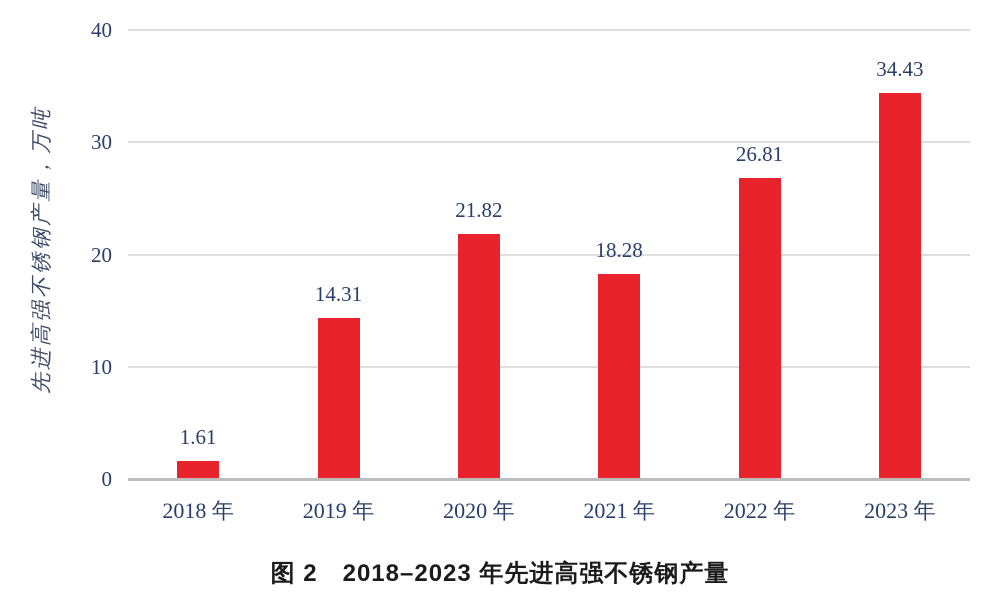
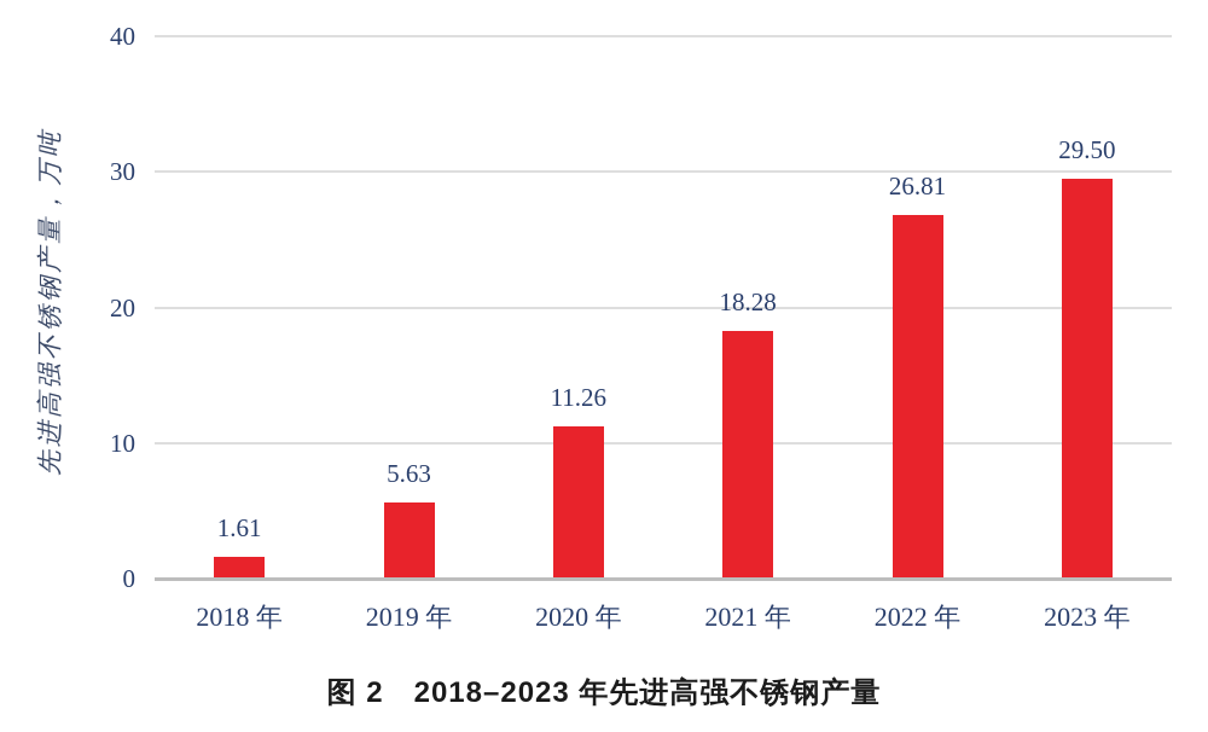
2019 年: 14.31 -> 5.63
2020 年: 21.82 -> 11.26
2023 年: 34.43 -> 29.50
